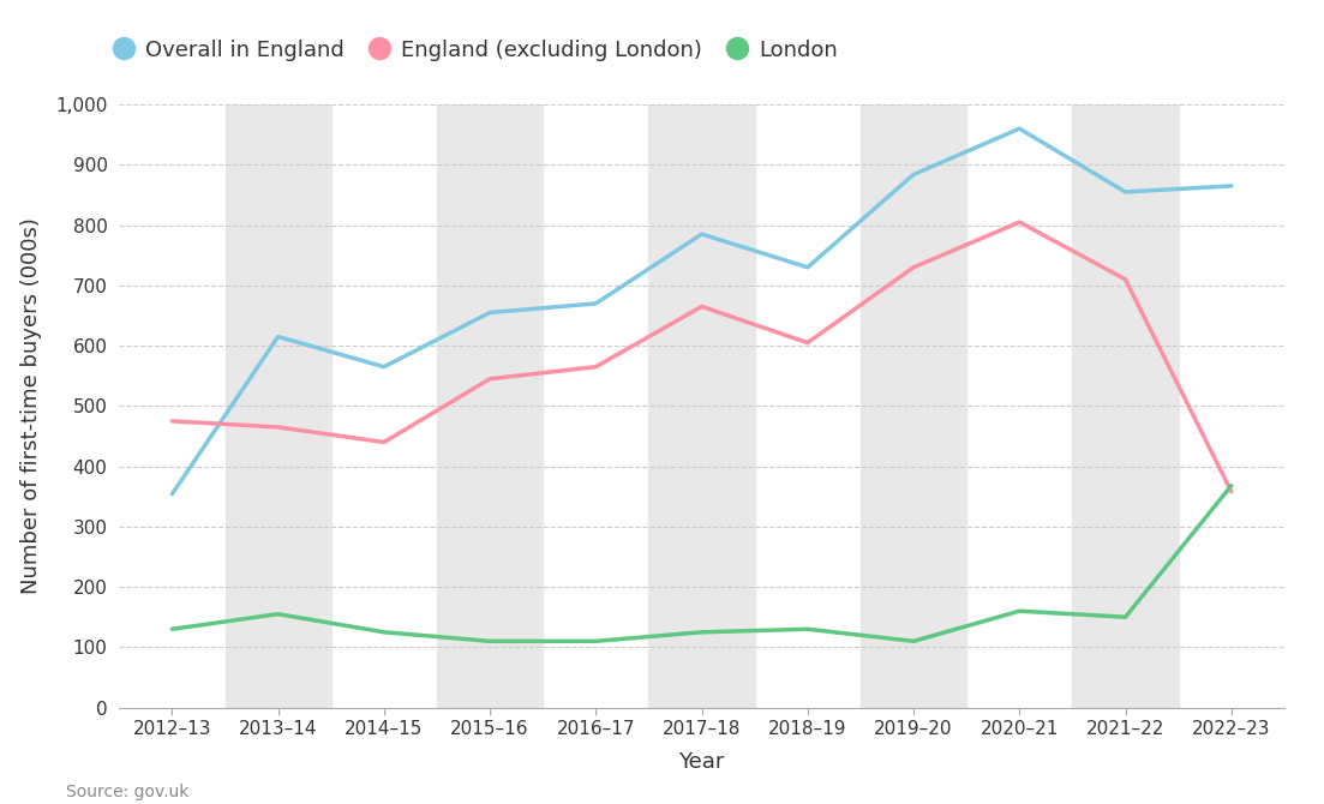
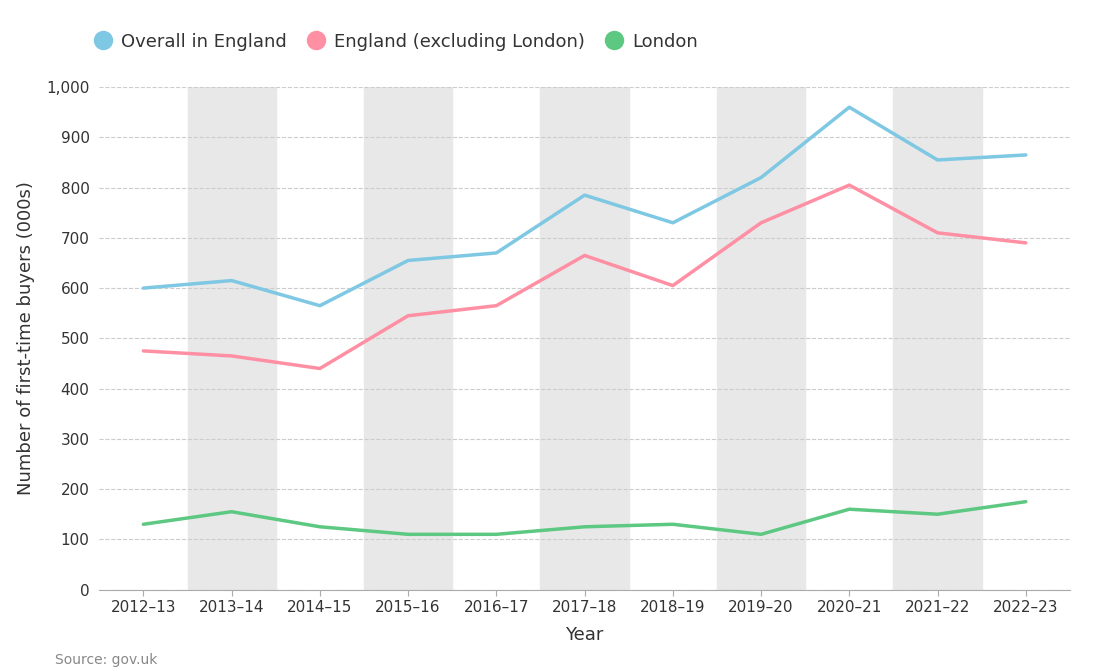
Overall in England/2012–13: 354 -> 600
Overall in England/2019–20: 884 -> 820
England (excluding London)/2022–23: 358 -> 690
London/2022–23: 368 -> 175
